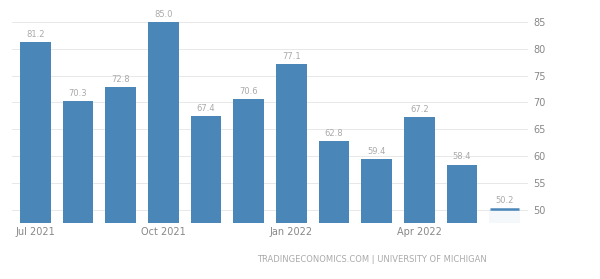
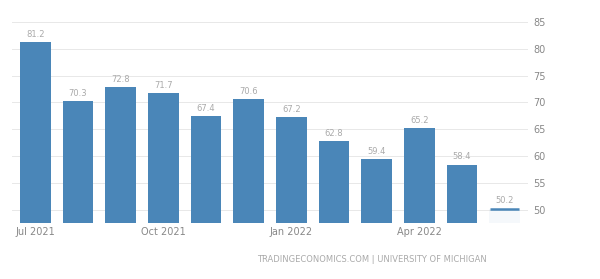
Oct 2021: 85.0 -> 71.7
Jan 2022: 77.1 -> 67.2
Apr 2022: 67.2 -> 65.2
